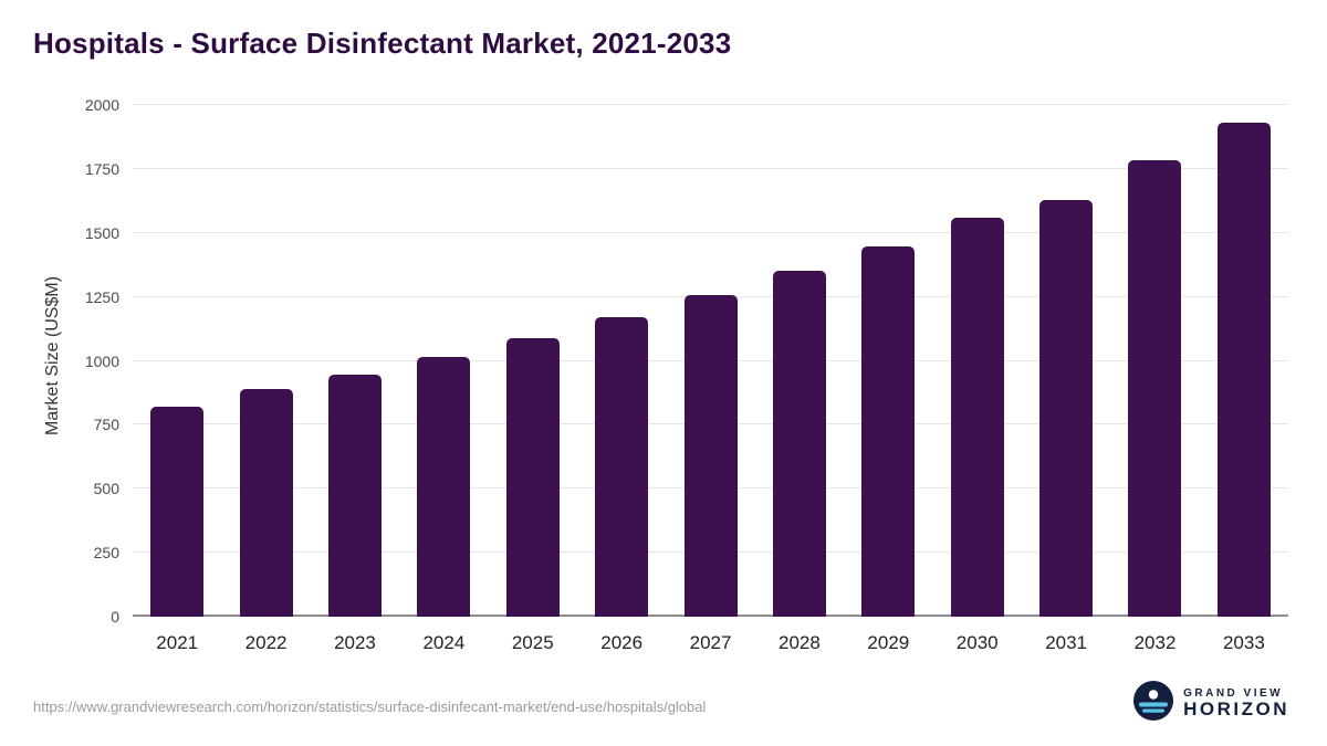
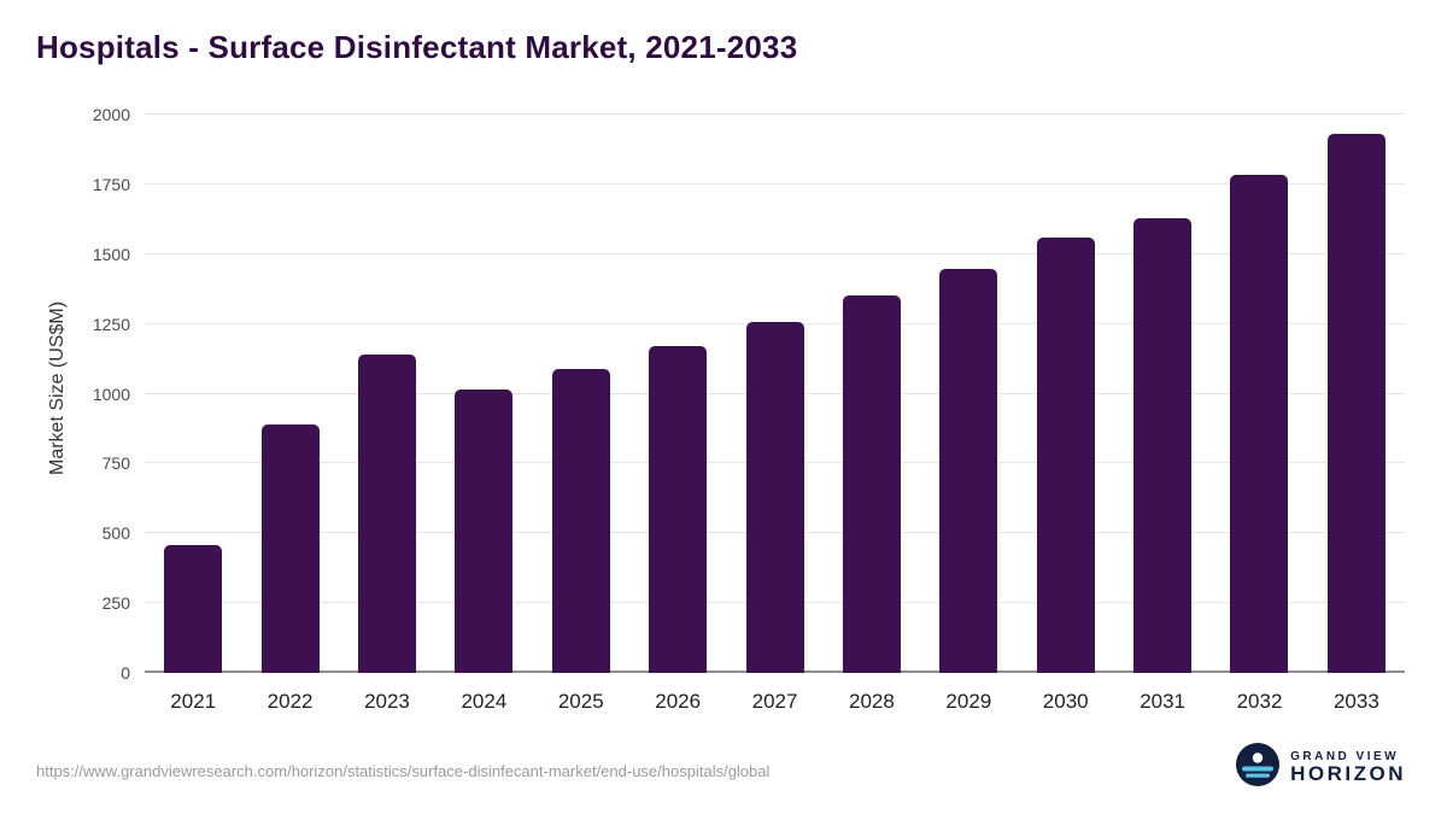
2021: 820 -> 460
2023: 940 -> 1140
